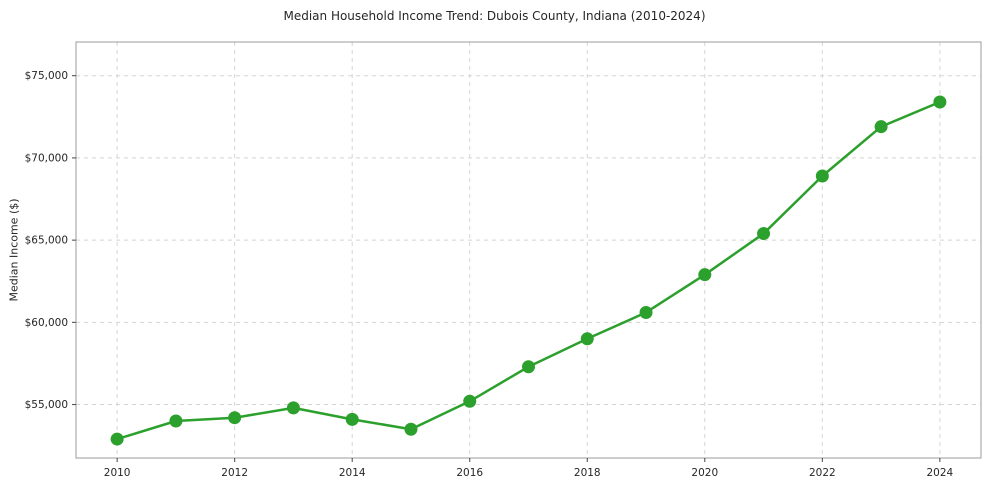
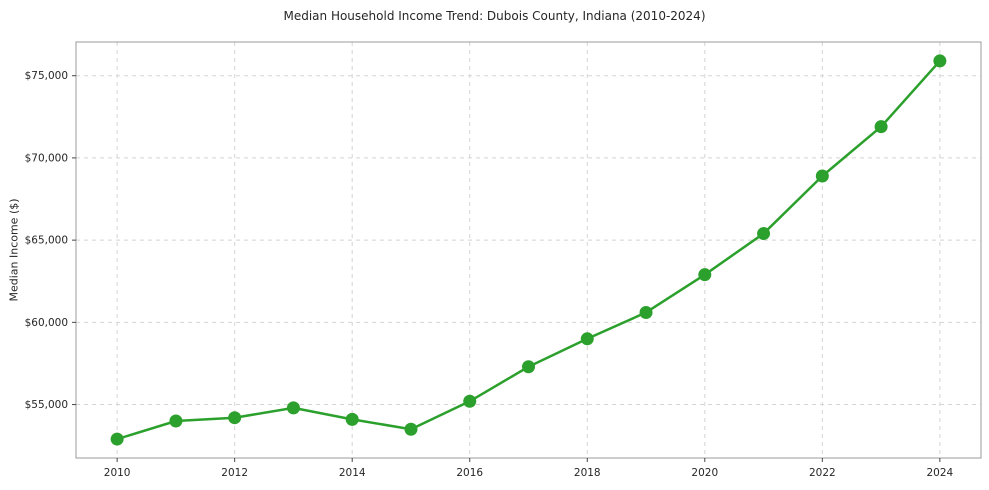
2024: $73400 -> $75900
